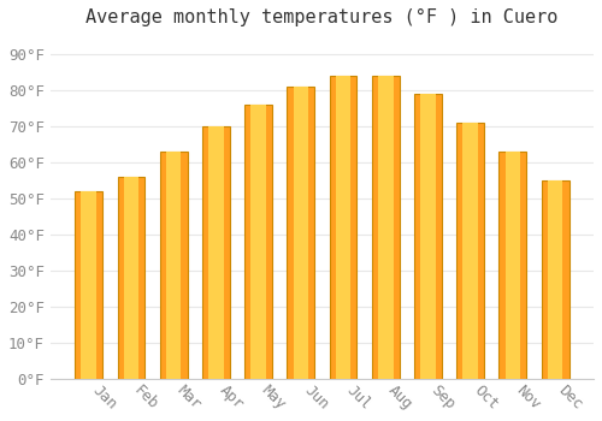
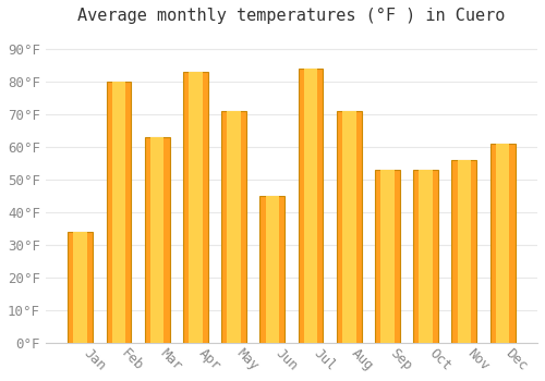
Jan: 52°F -> 34°F
Feb: 56°F -> 80°F
Apr: 70°F -> 83°F
May: 76°F -> 71°F
Jun: 81°F -> 45°F
Aug: 84°F -> 71°F
Sep: 79°F -> 53°F
Oct: 71°F -> 53°F
Nov: 63°F -> 56°F
Dec: 55°F -> 61°F
